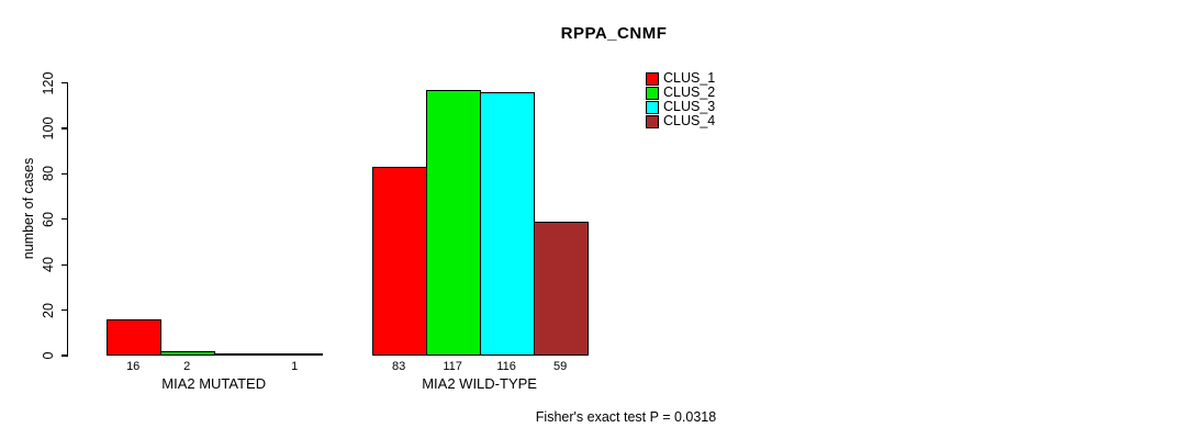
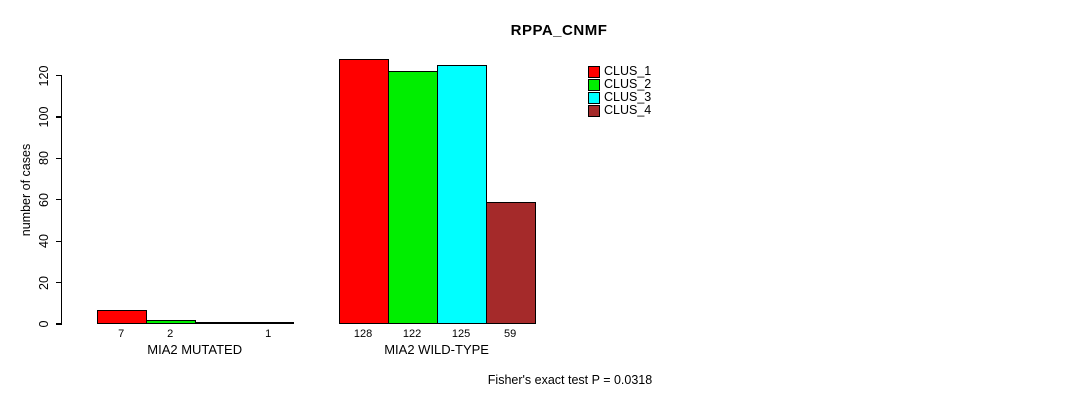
CLUS_1/MIA2 MUTATED: 16 -> 7
CLUS_1/MIA2 WILD-TYPE: 83 -> 128
CLUS_2/MIA2 WILD-TYPE: 117 -> 122
CLUS_3/MIA2 WILD-TYPE: 116 -> 125
